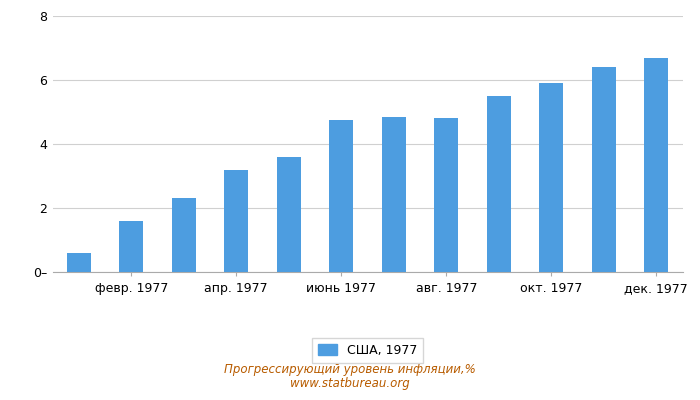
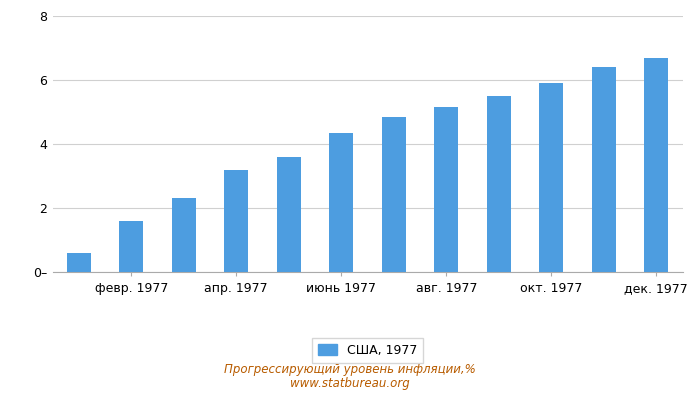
июнь 1977: 4.75 -> 4.35
авг. 1977: 4.80 -> 5.15
